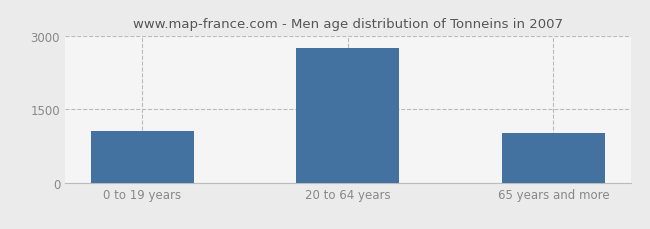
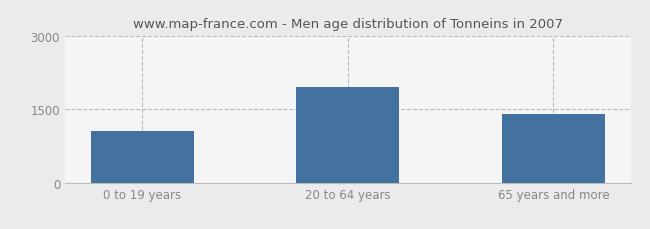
20 to 64 years: 2750 -> 1950
65 years and more: 1010 -> 1400
